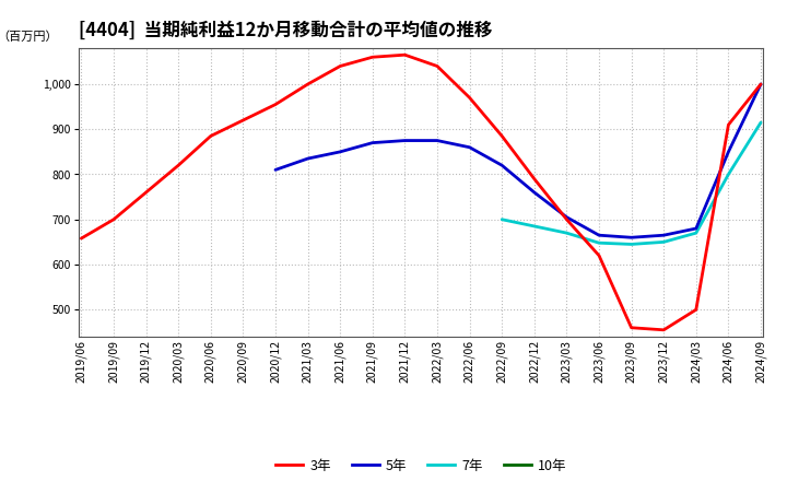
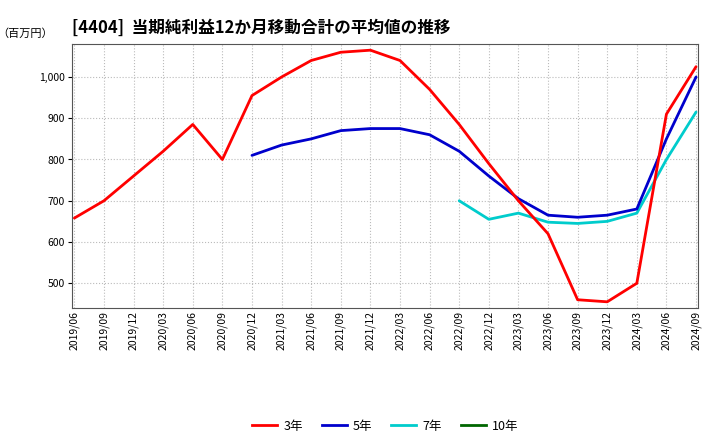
3年/2020/09: 920 -> 800
7年/2022/12: 685 -> 655
3年/2024/09: 1,000 -> 1,025
